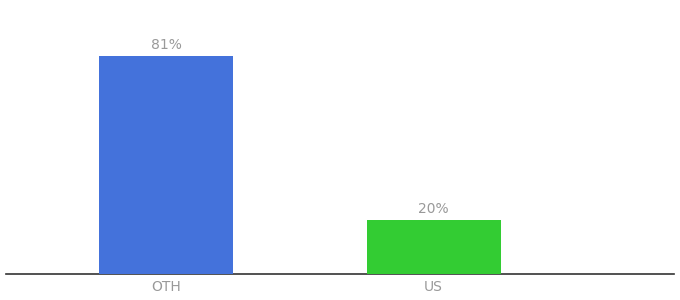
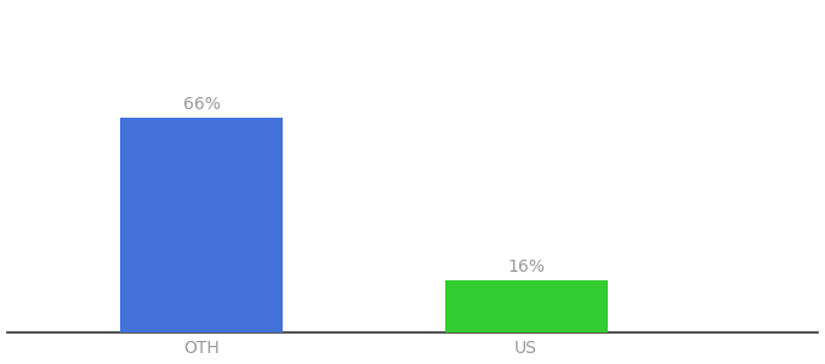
OTH: 81% -> 66%
US: 20% -> 16%
